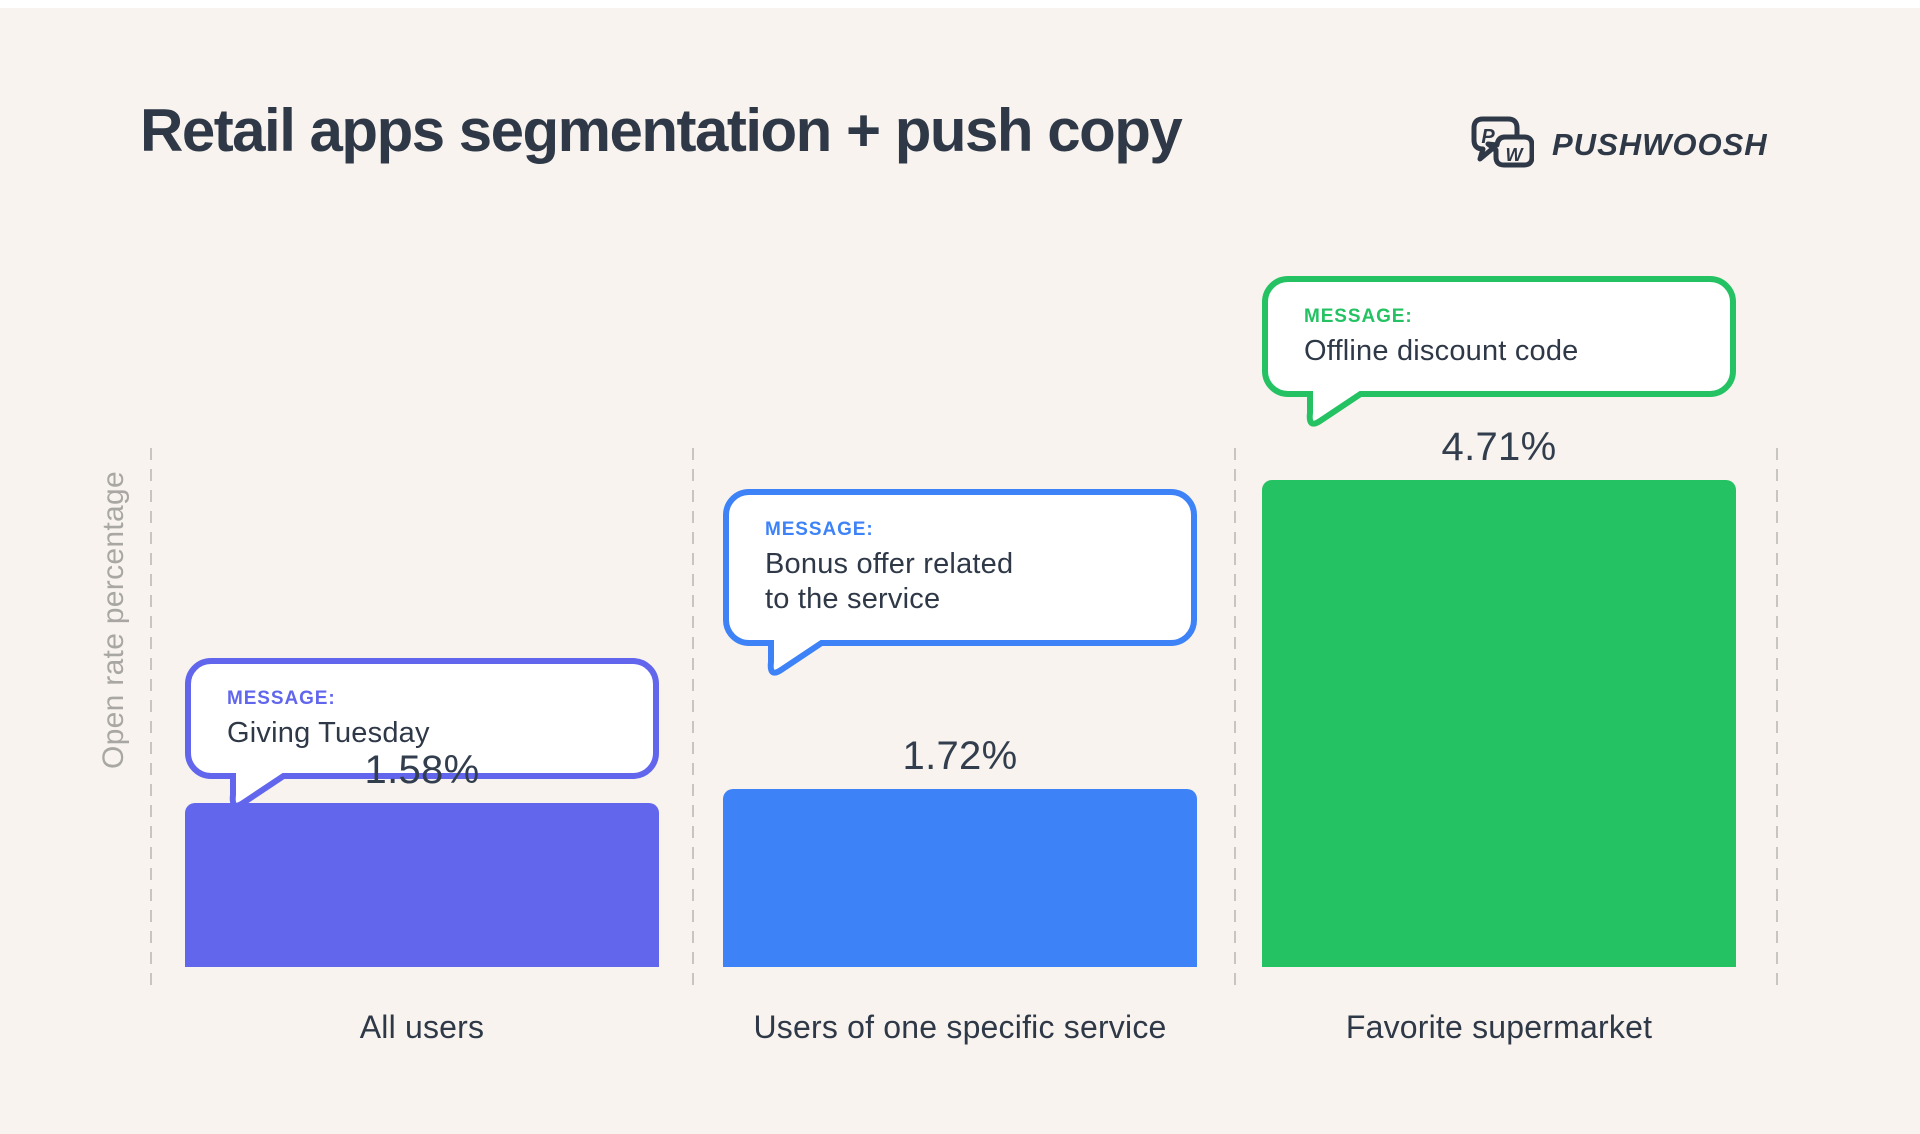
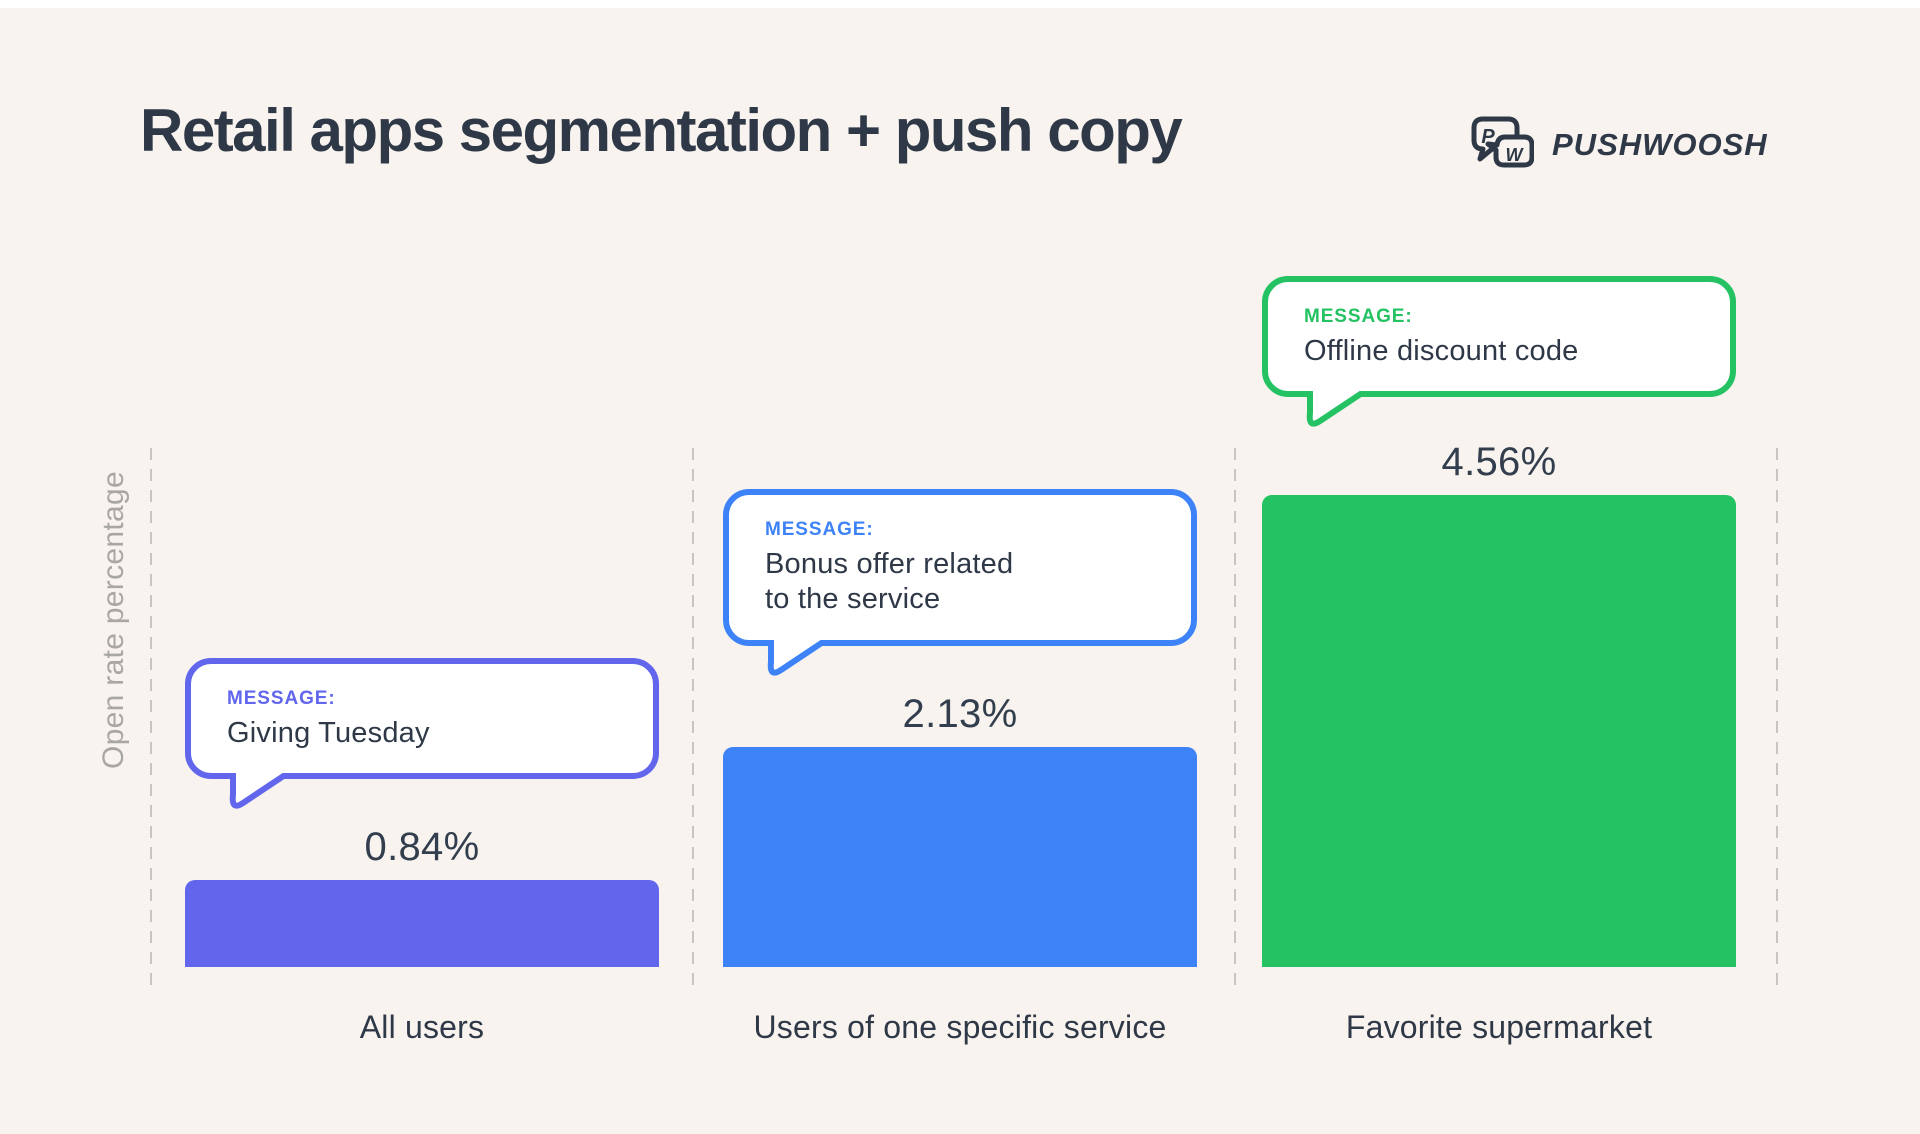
All users: 1.58% -> 0.84%
Users of one specific service: 1.72% -> 2.13%
Favorite supermarket: 4.71% -> 4.56%
